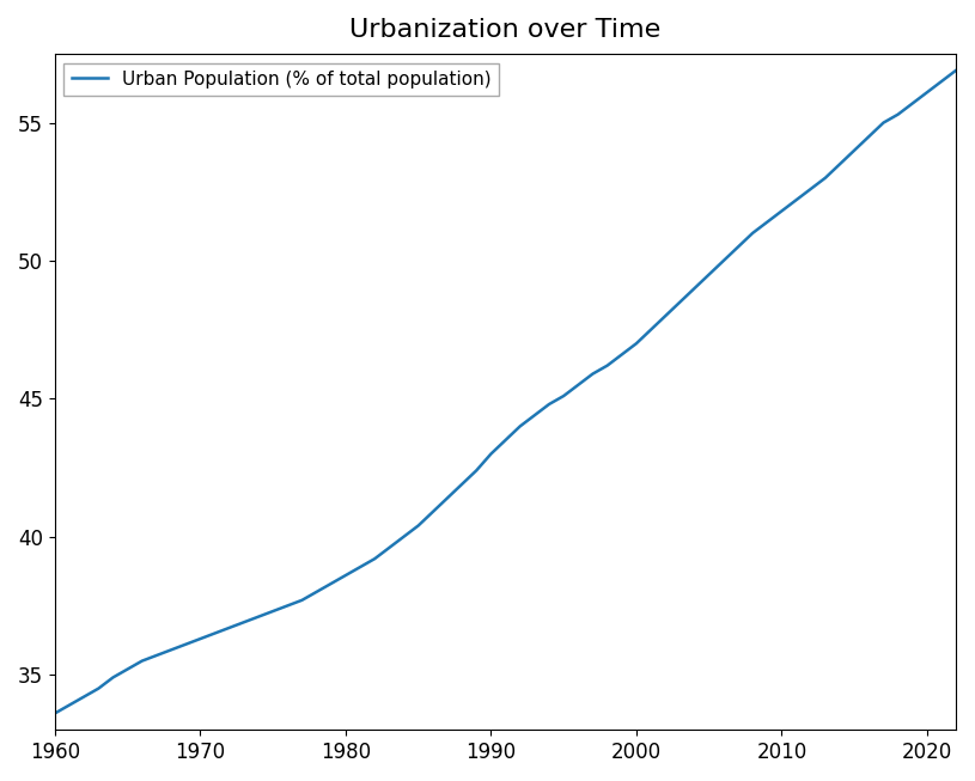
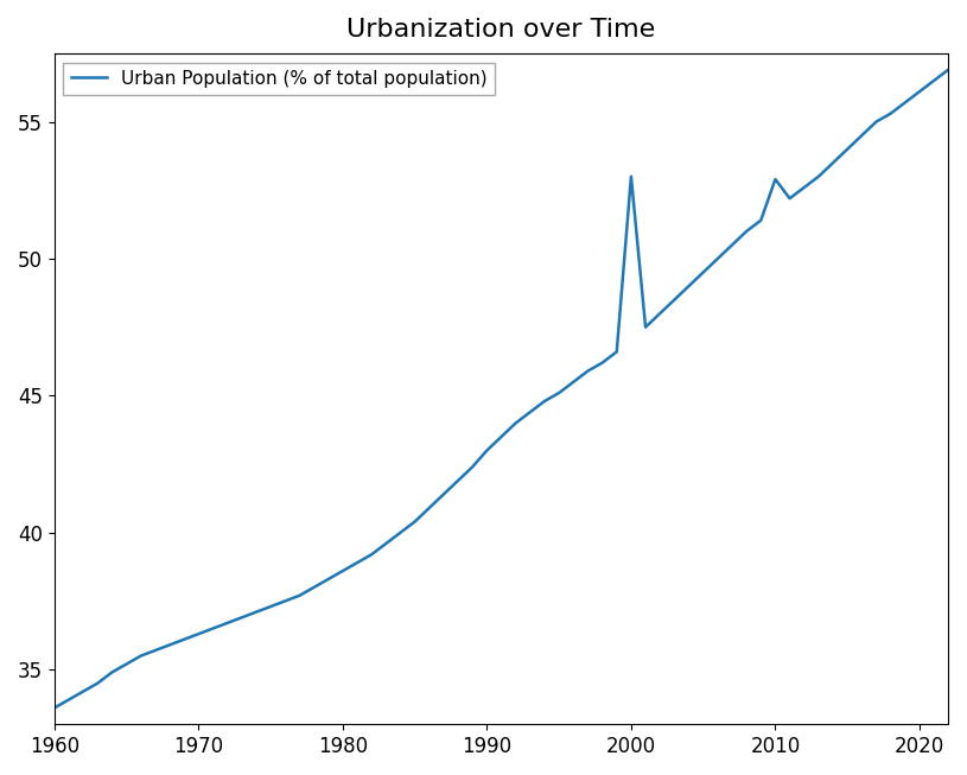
2000: 47.0 -> 53.0
2010: 51.8 -> 52.9
